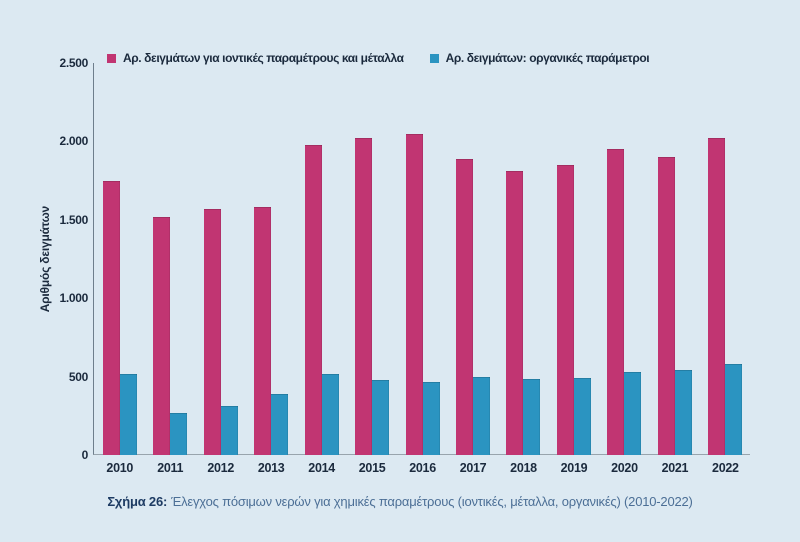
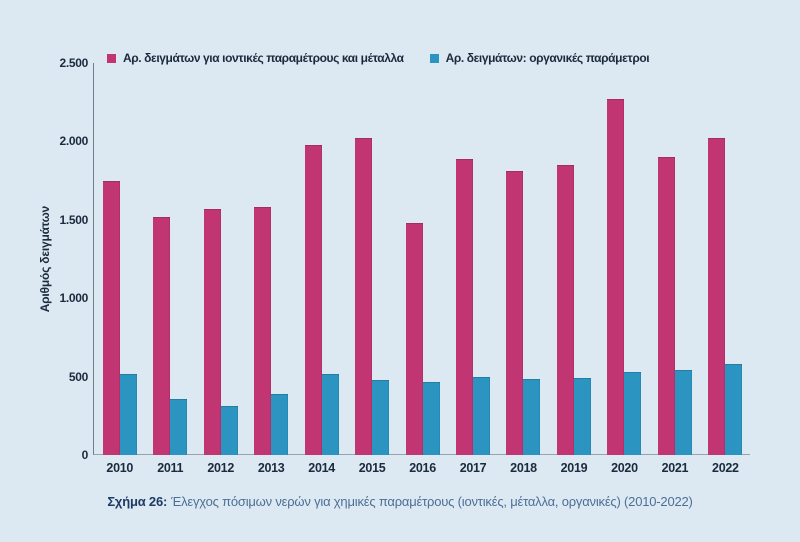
Αρ. δειγμάτων: οργανικές παράμετροι/2011: 260 -> 360
Αρ. δειγμάτων για ιοντικές παραμέτρους και μέταλλα/2016: 2050 -> 1480
Αρ. δειγμάτων για ιοντικές παραμέτρους και μέταλλα/2020: 1950 -> 2270
